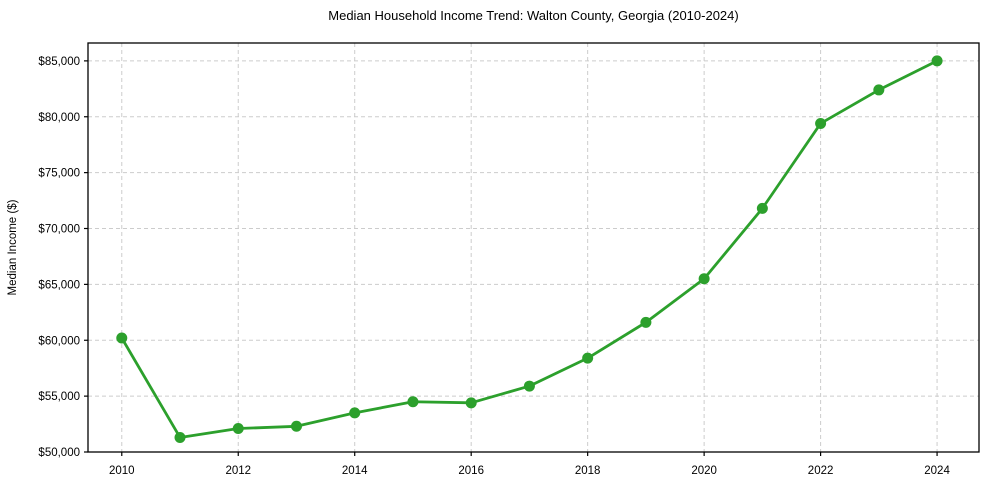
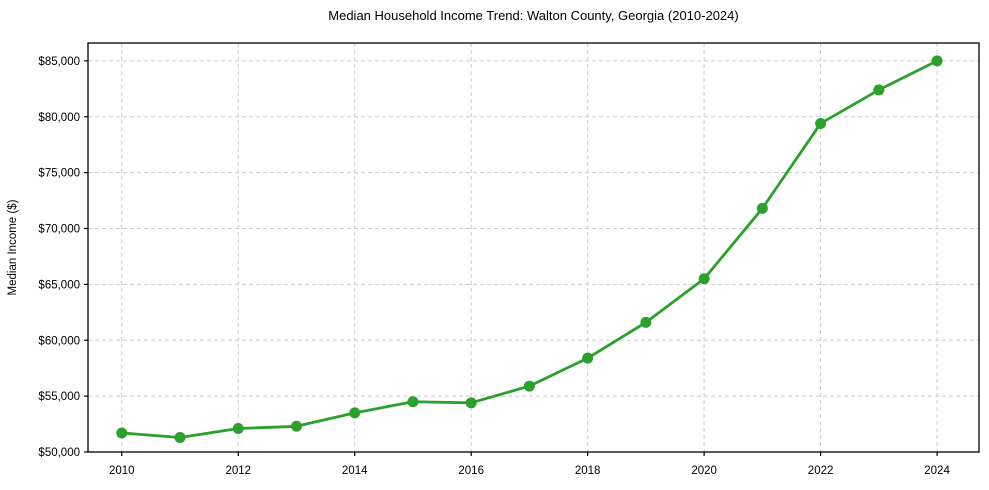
2010: $60200 -> $51700
